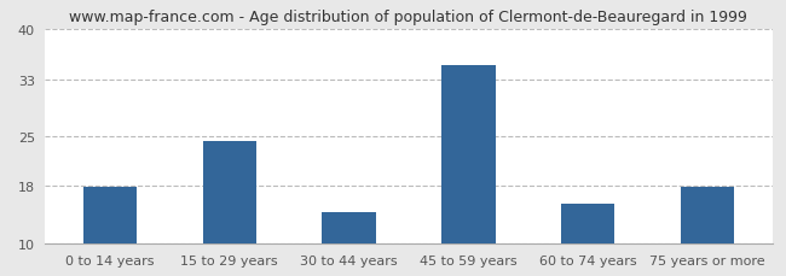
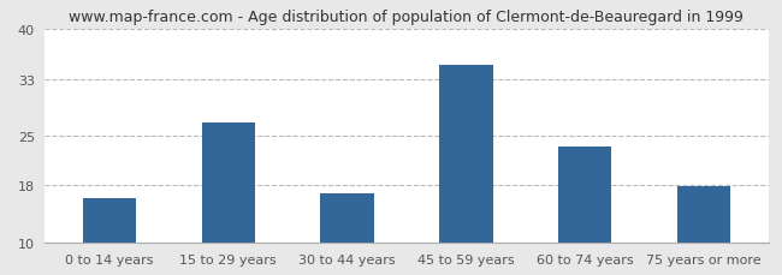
0 to 14 years: 17.9 -> 16.2
15 to 29 years: 24.3 -> 26.8
30 to 44 years: 14.3 -> 16.8
60 to 74 years: 15.5 -> 23.4
